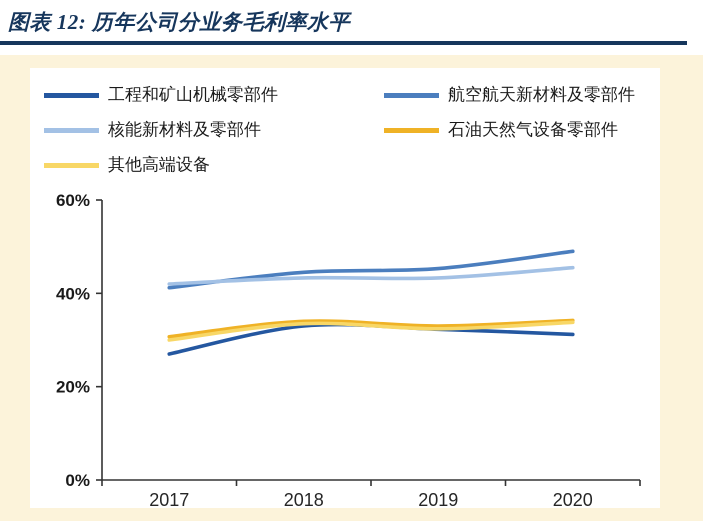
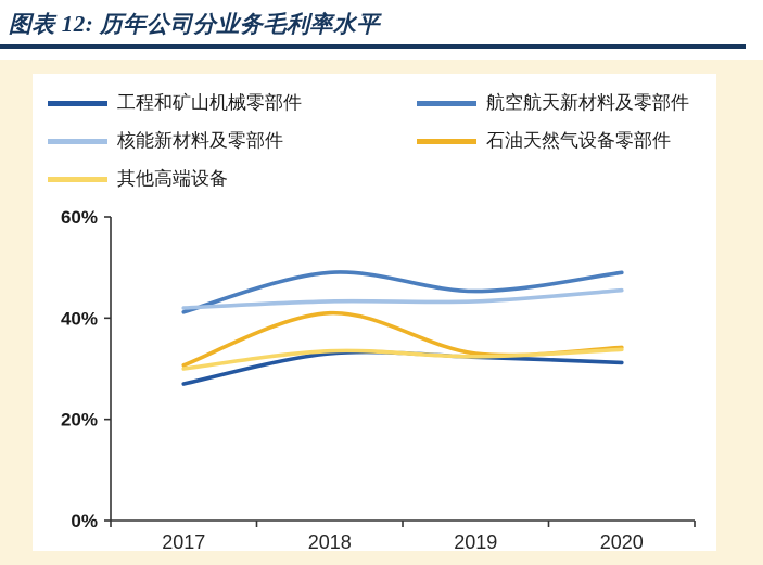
航空航天新材料及零部件/2018: 44% -> 49%
石油天然气设备零部件/2018: 34% -> 41%
